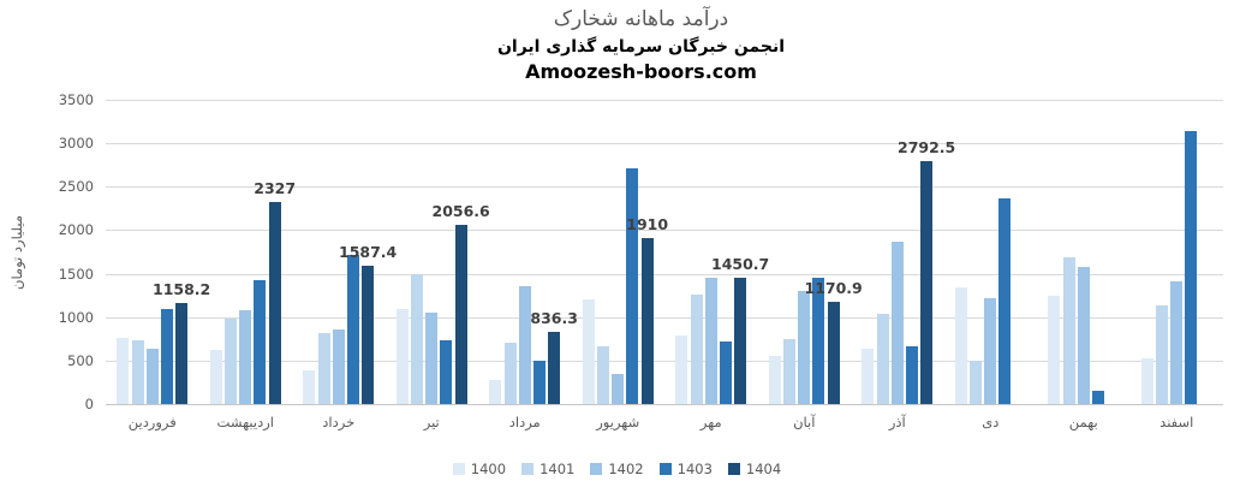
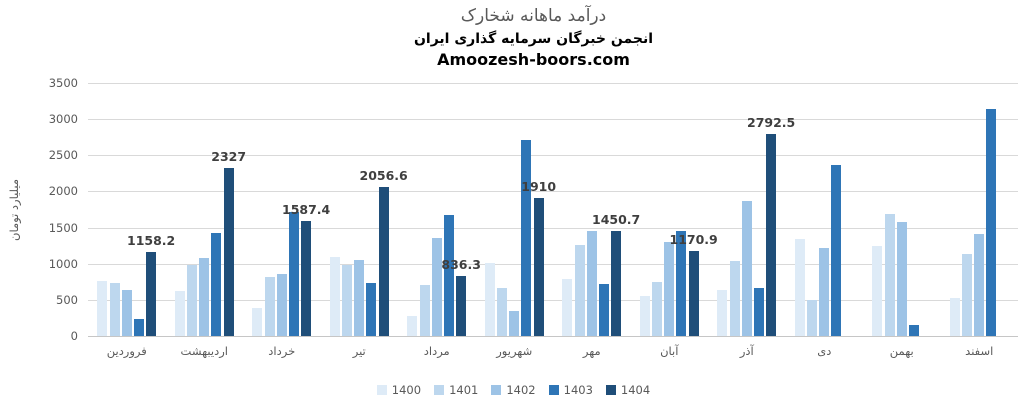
1403/فروردین: 1100 -> 200
1401/تیر: 1500 -> 1000
1403/مرداد: 500 -> 1700
1400/شهریور: 1200 -> 1000
